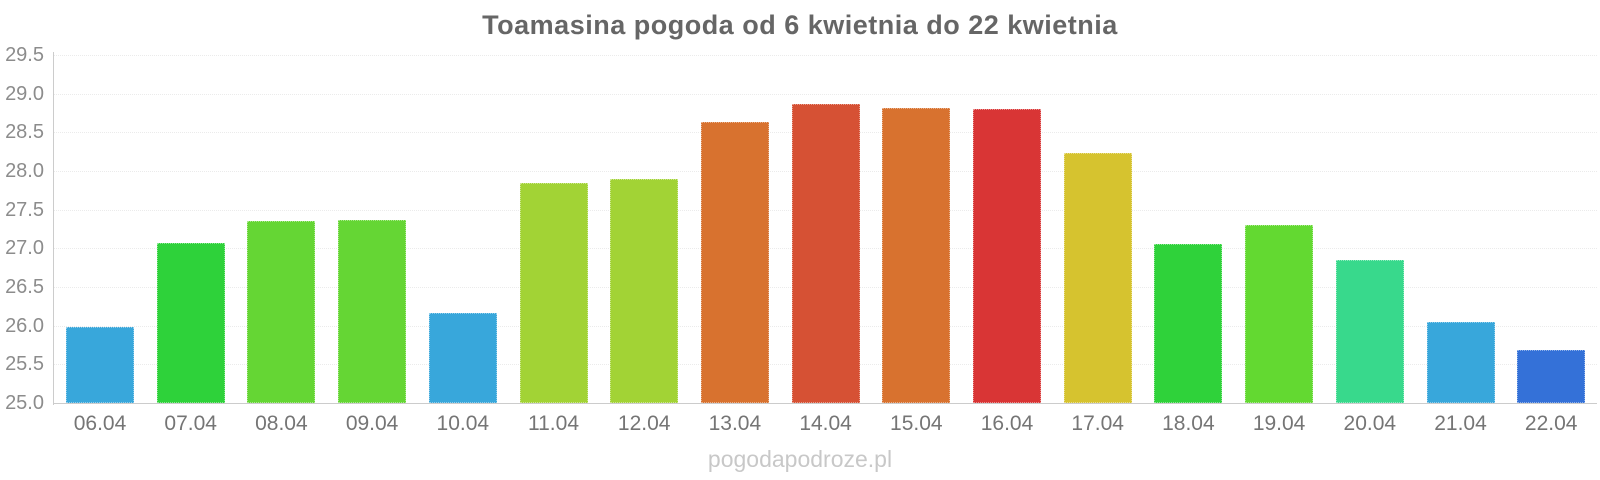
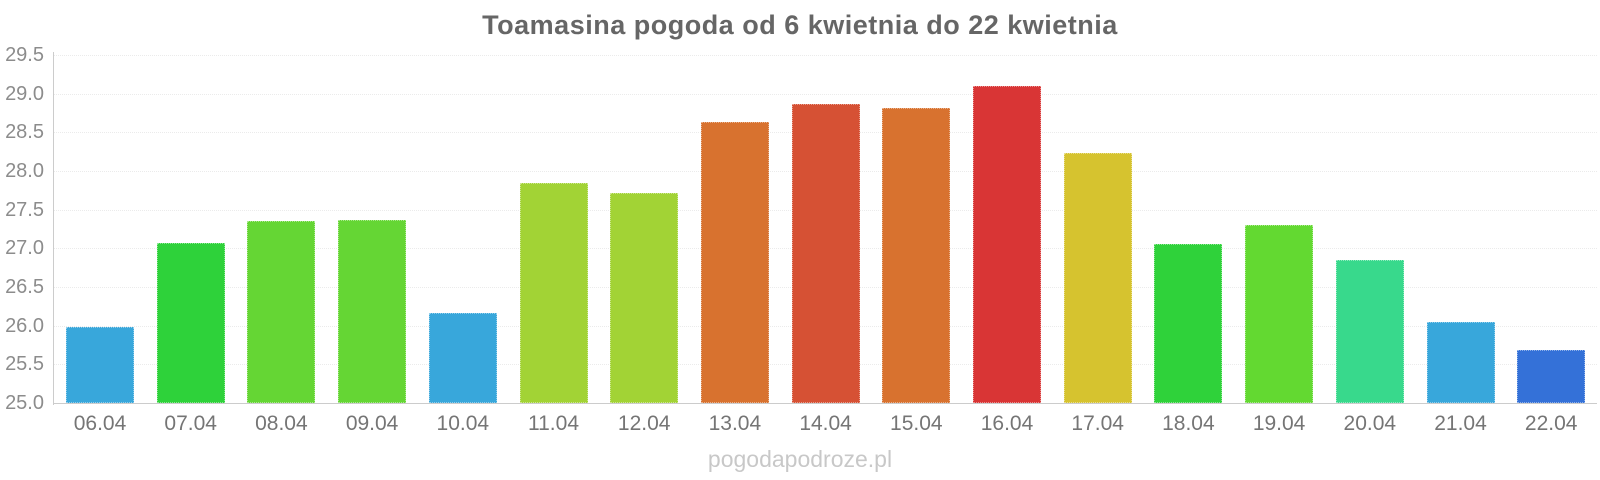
12.04: 27.9 -> 27.7
16.04: 28.8 -> 29.1
